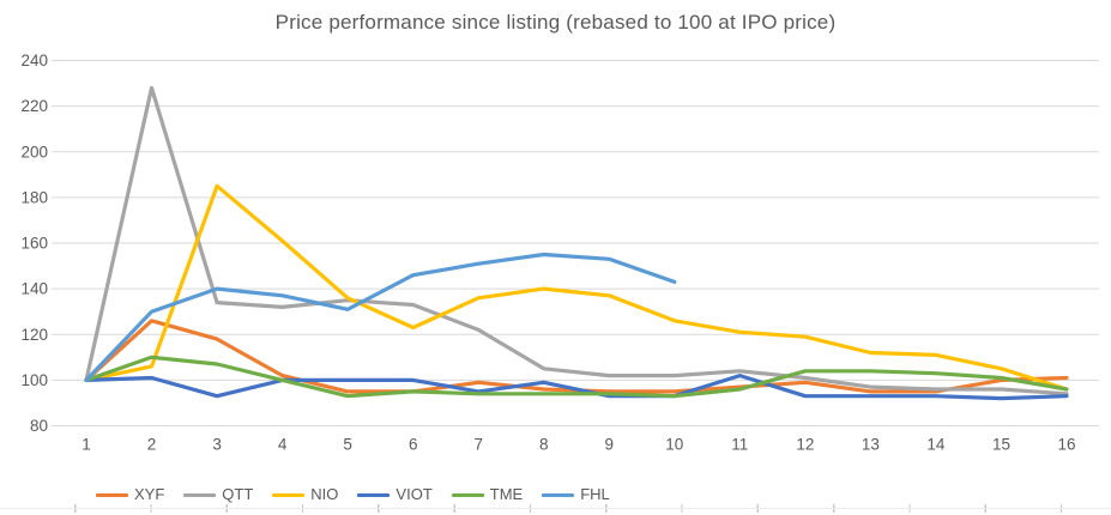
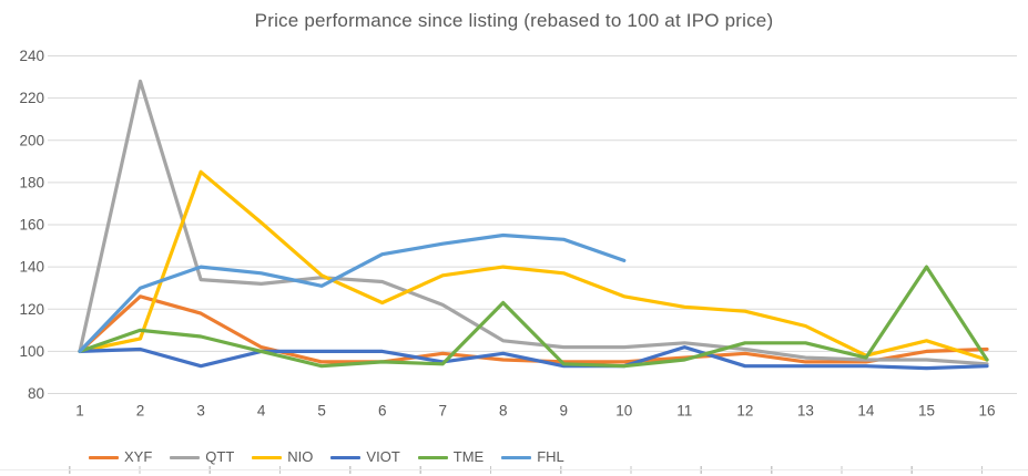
TME/8: 94 -> 123
NIO/14: 111 -> 98
TME/14: 103 -> 97
TME/15: 101 -> 140
